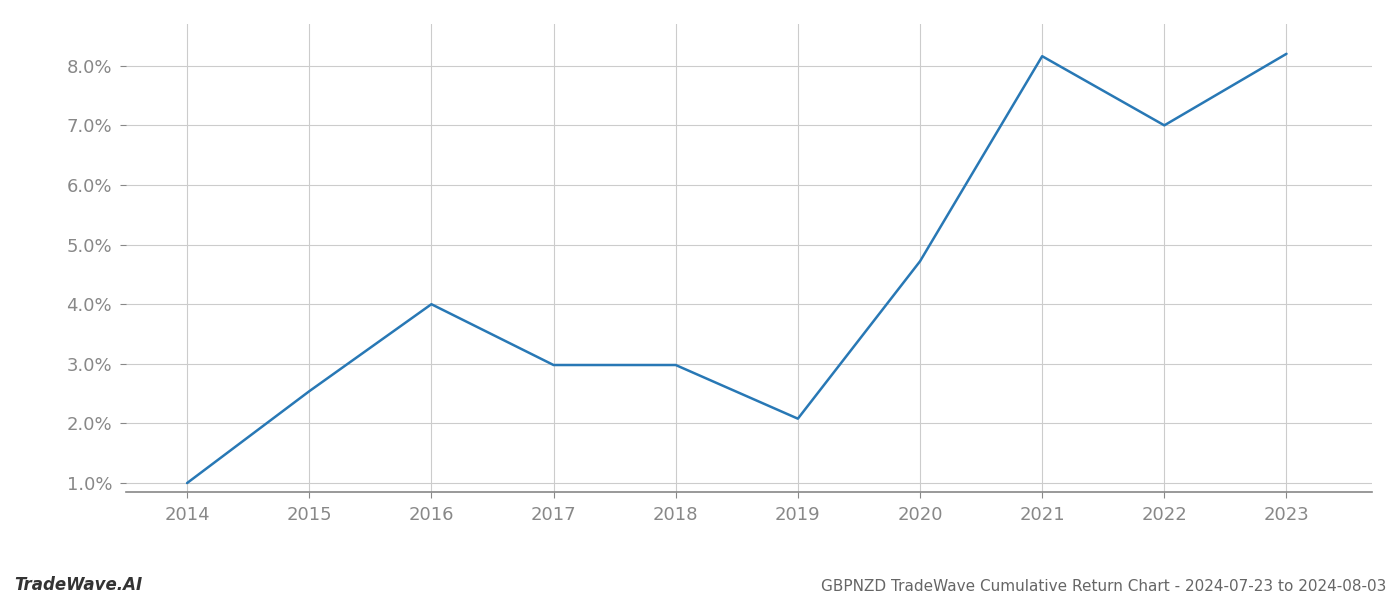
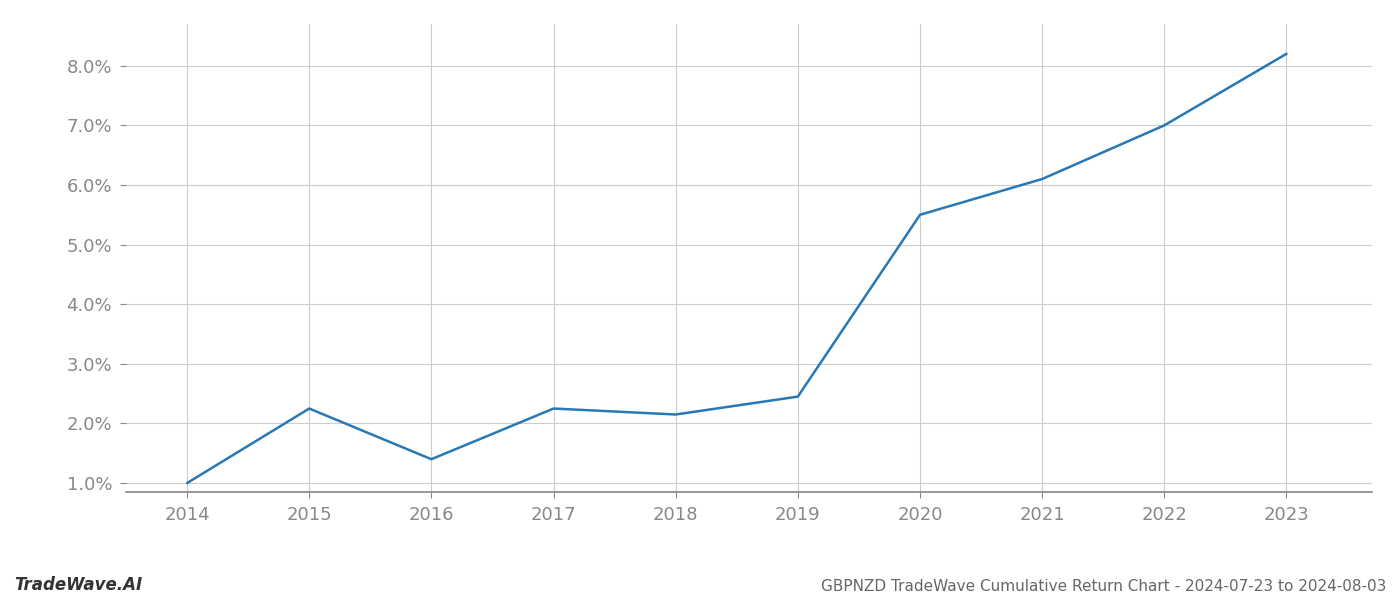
2015: 2.54% -> 2.25%
2016: 4.00% -> 1.40%
2017: 2.98% -> 2.25%
2018: 2.98% -> 2.15%
2019: 2.08% -> 2.45%
2020: 4.72% -> 5.50%
2021: 8.16% -> 6.10%
